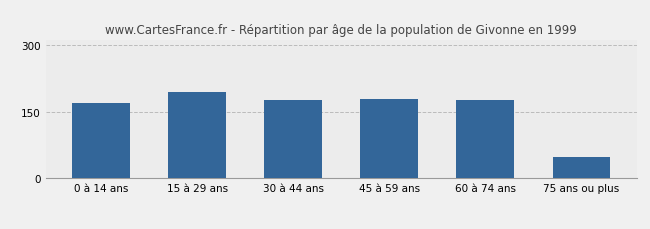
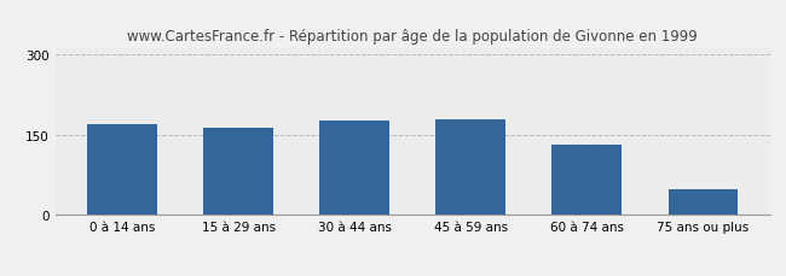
15 à 29 ans: 195 -> 163
60 à 74 ans: 175 -> 132
